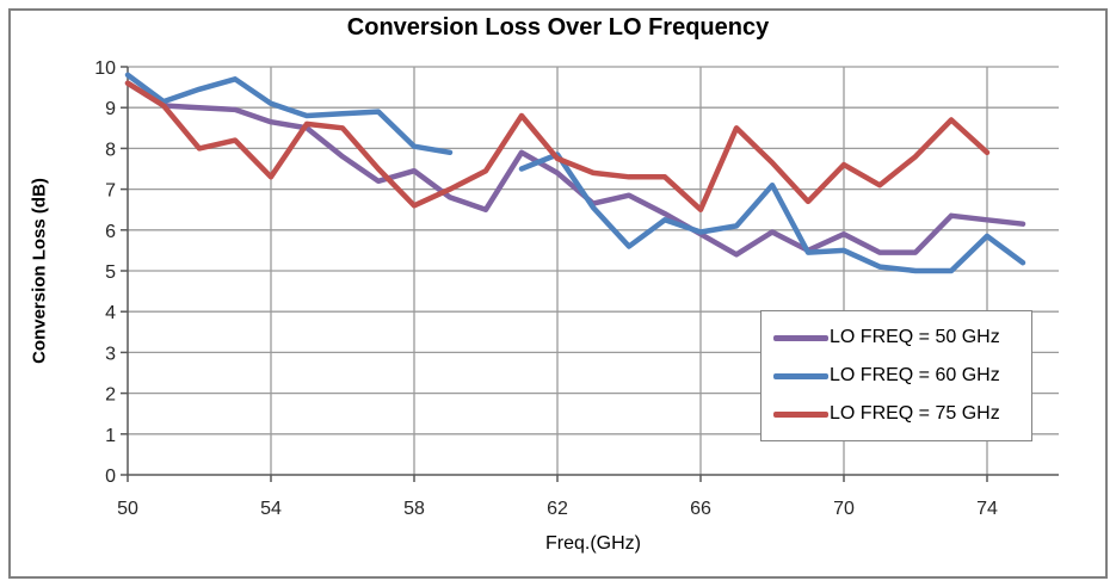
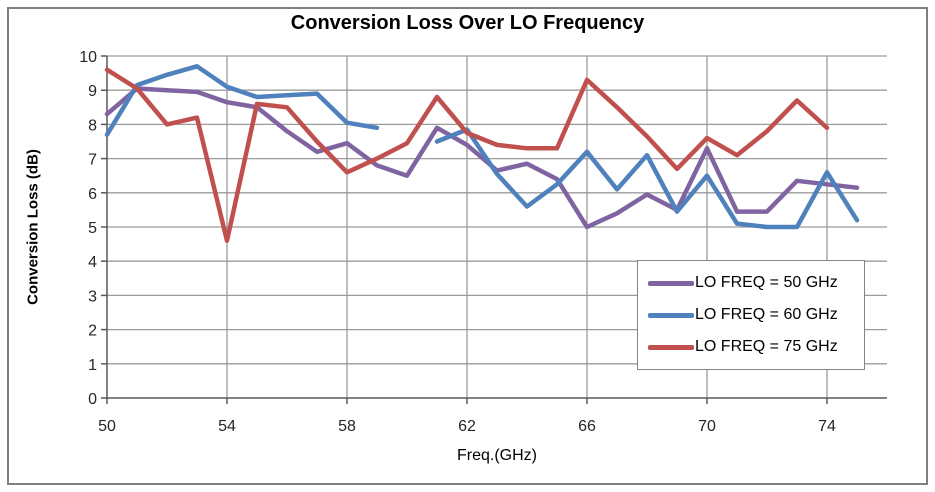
LO FREQ = 50 GHz/50: 9.6 -> 8.3
LO FREQ = 60 GHz/50: 9.8 -> 7.7
LO FREQ = 75 GHz/54: 7.3 -> 4.6
LO FREQ = 50 GHz/66: 5.9 -> 5.0
LO FREQ = 60 GHz/66: 6.0 -> 7.2
LO FREQ = 75 GHz/66: 6.5 -> 9.3
LO FREQ = 50 GHz/70: 5.9 -> 7.3
LO FREQ = 60 GHz/70: 5.5 -> 6.5
LO FREQ = 60 GHz/74: 5.8 -> 6.6
